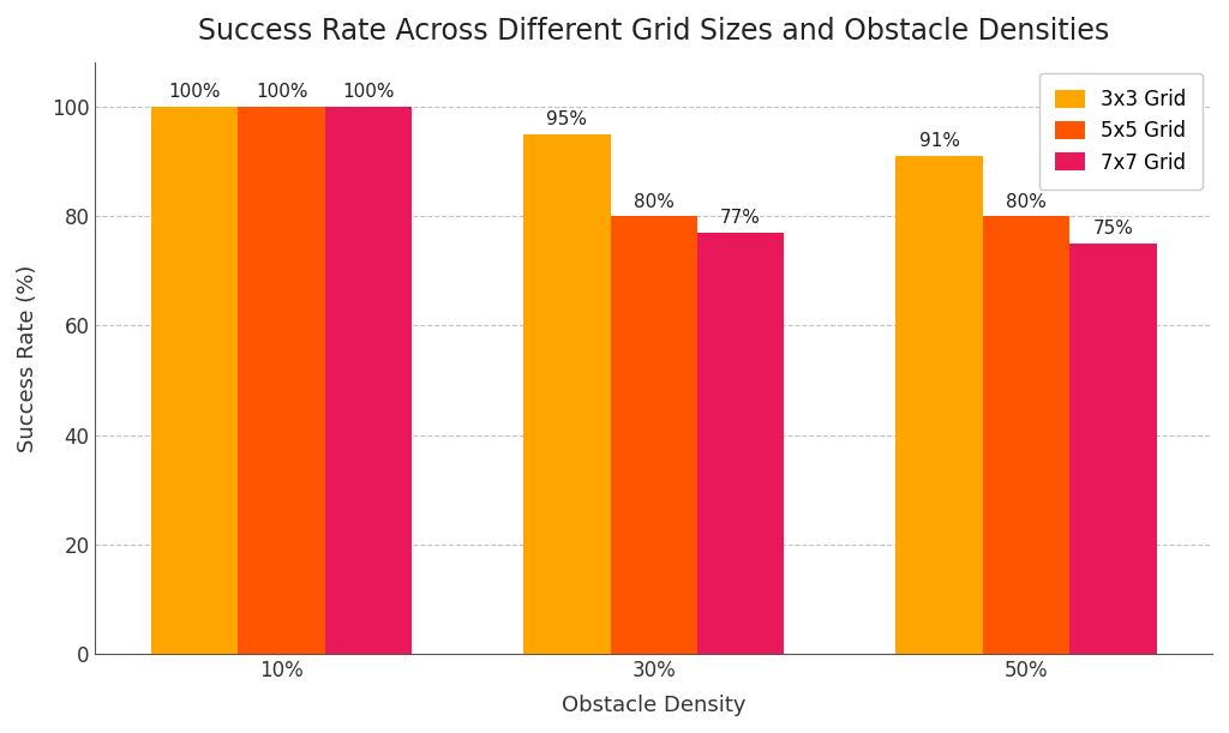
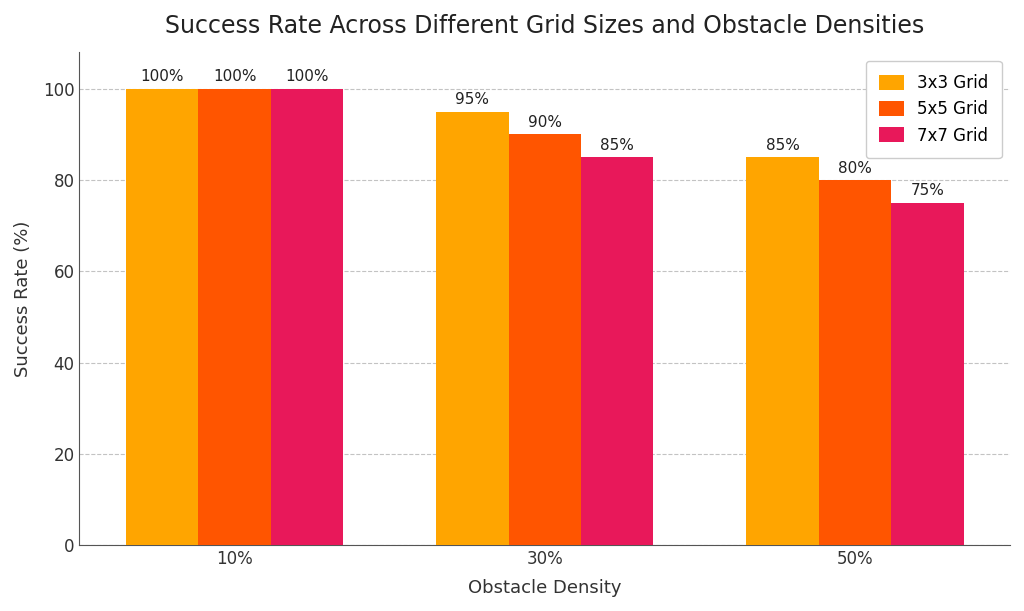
5x5 Grid/30%: 80% -> 90%
7x7 Grid/30%: 77% -> 85%
3x3 Grid/50%: 91% -> 85%
